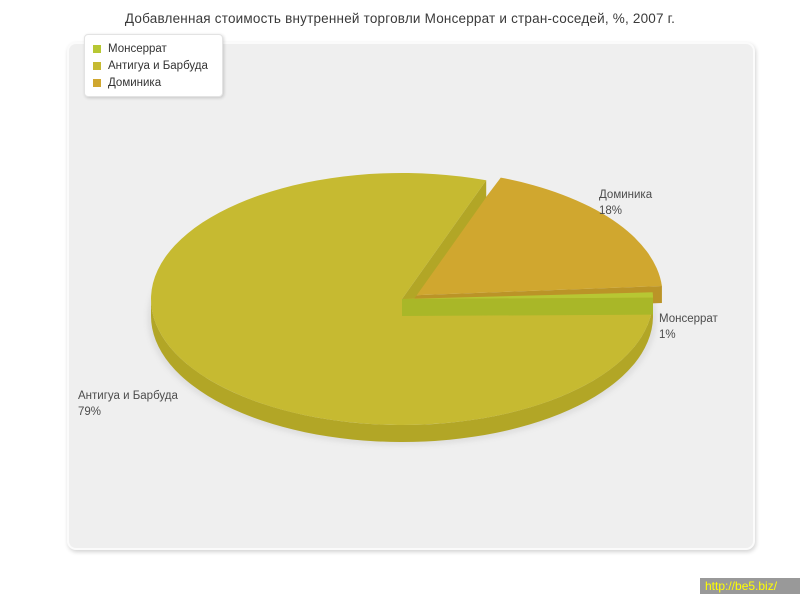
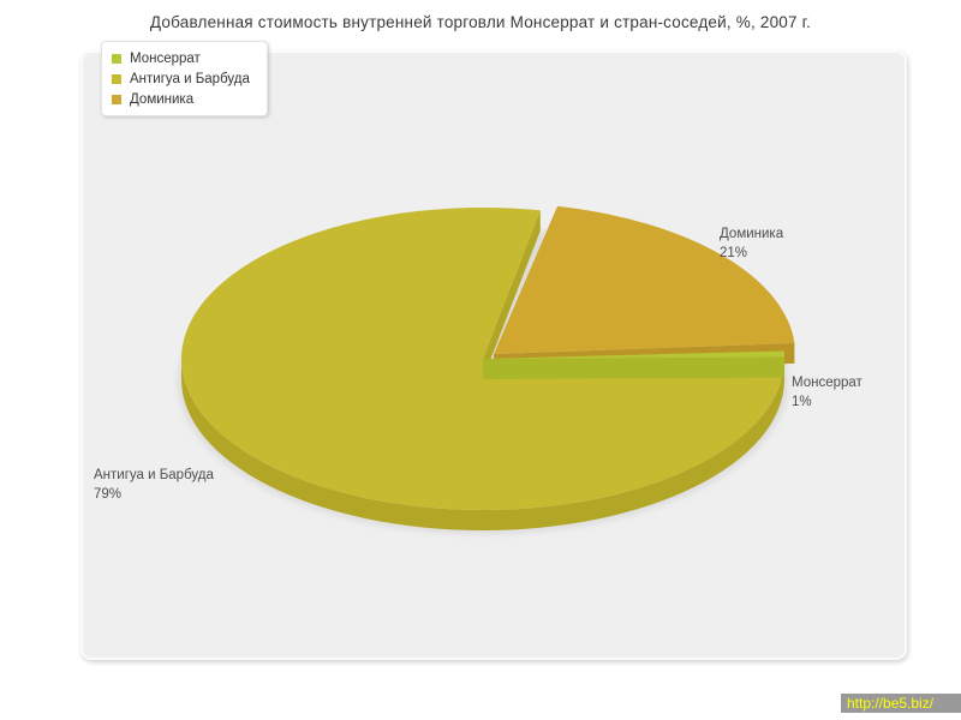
Доминика: 18% -> 21%
